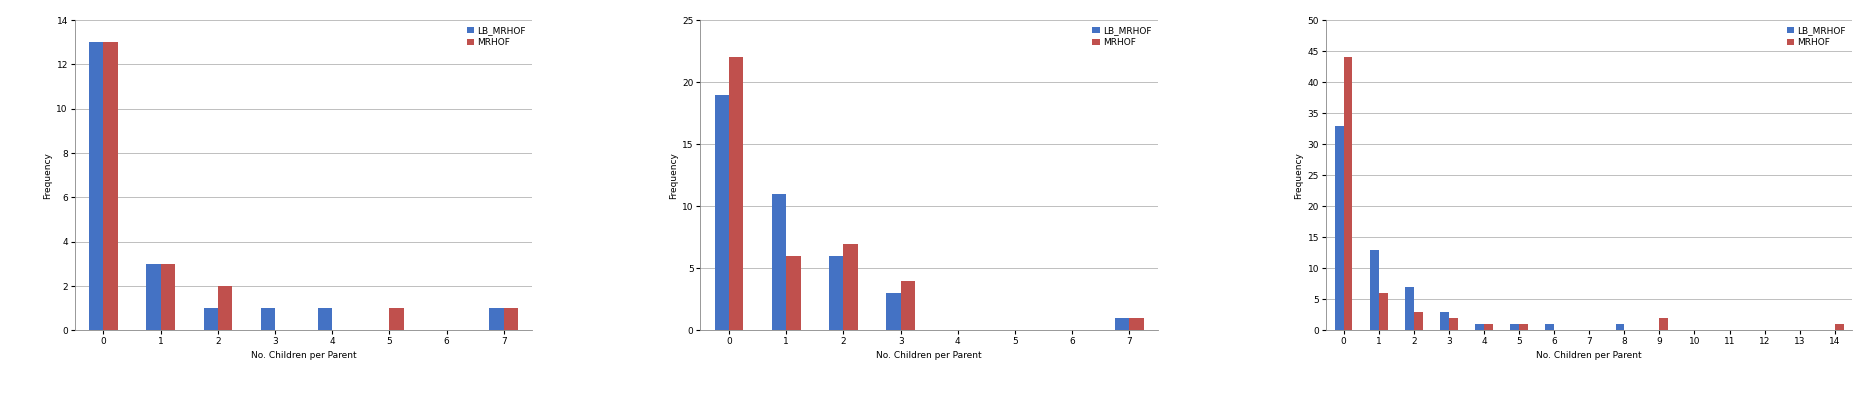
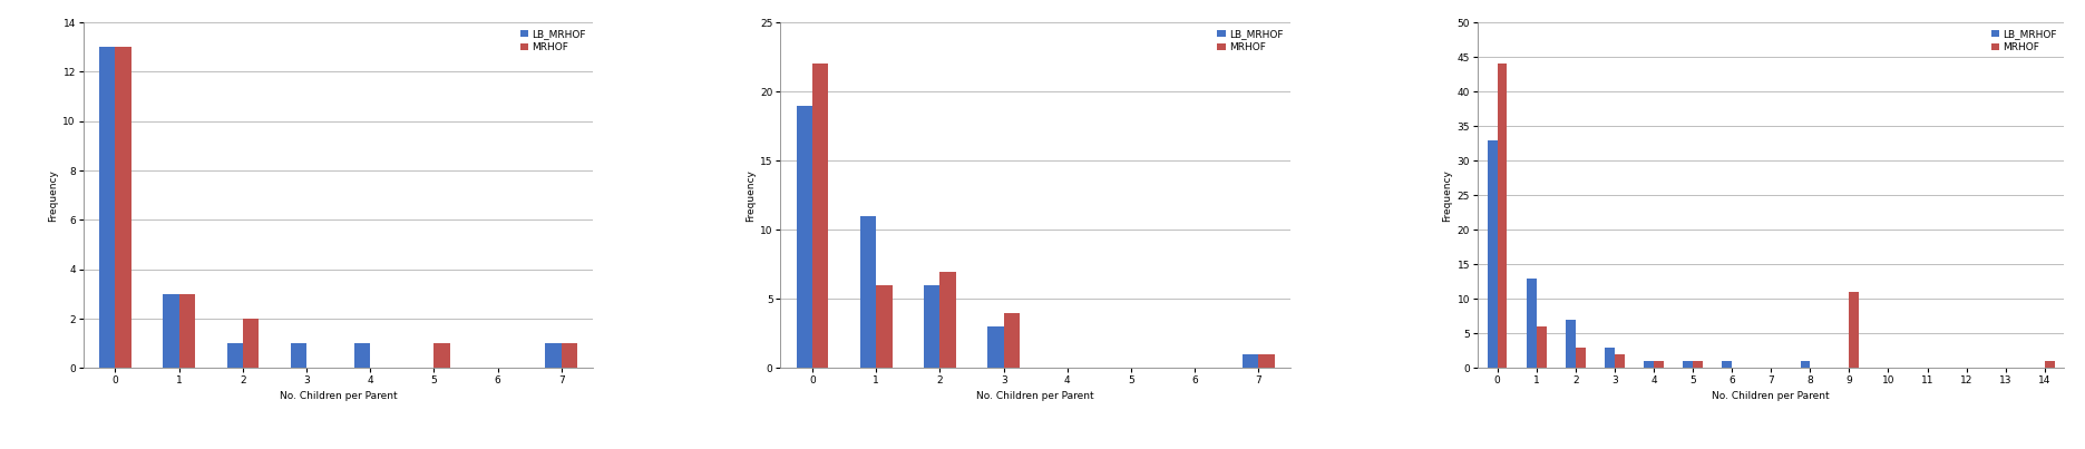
MRHOF/9: 2 -> 11
